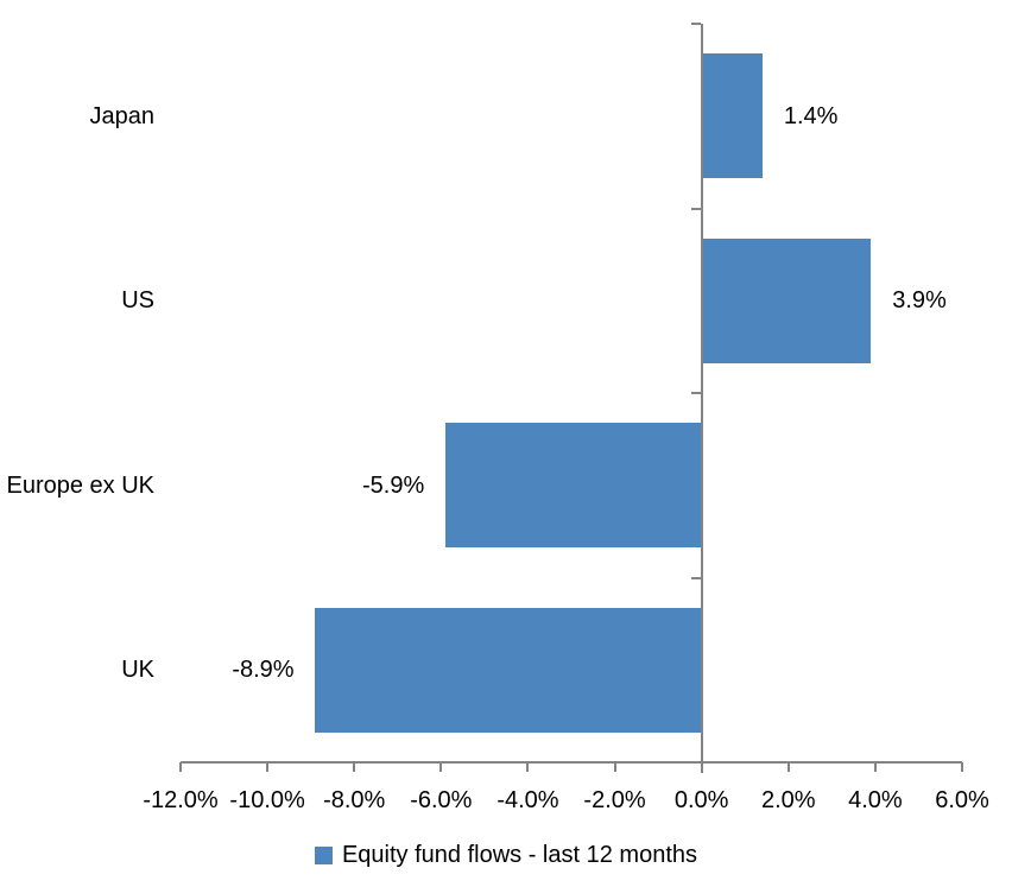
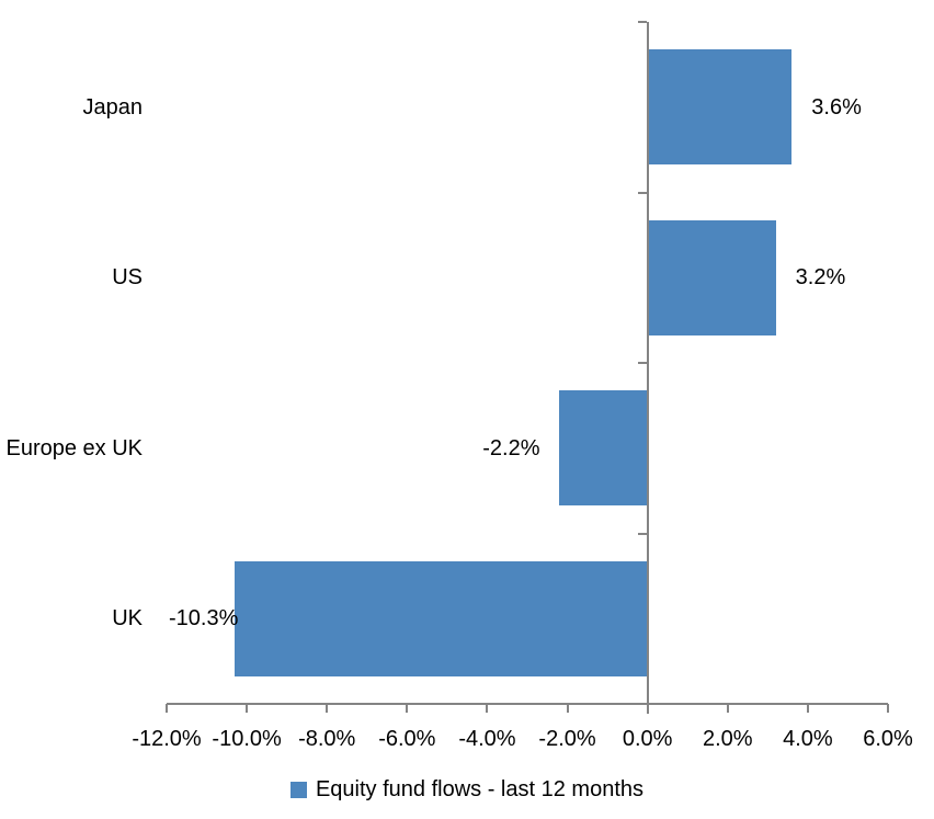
Japan: 1.4% -> 3.6%
US: 3.9% -> 3.2%
Europe ex UK: -5.9% -> -2.2%
UK: -8.9% -> -10.3%
